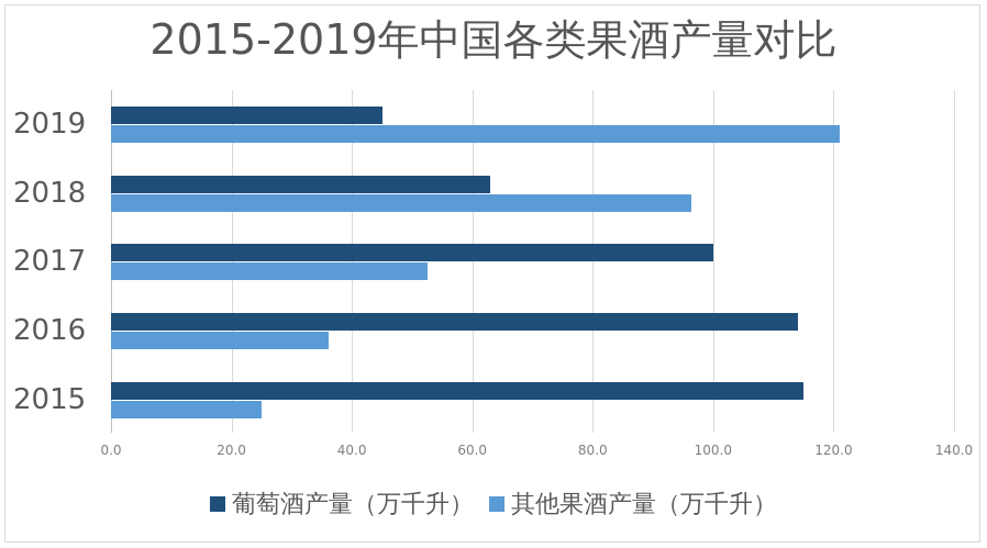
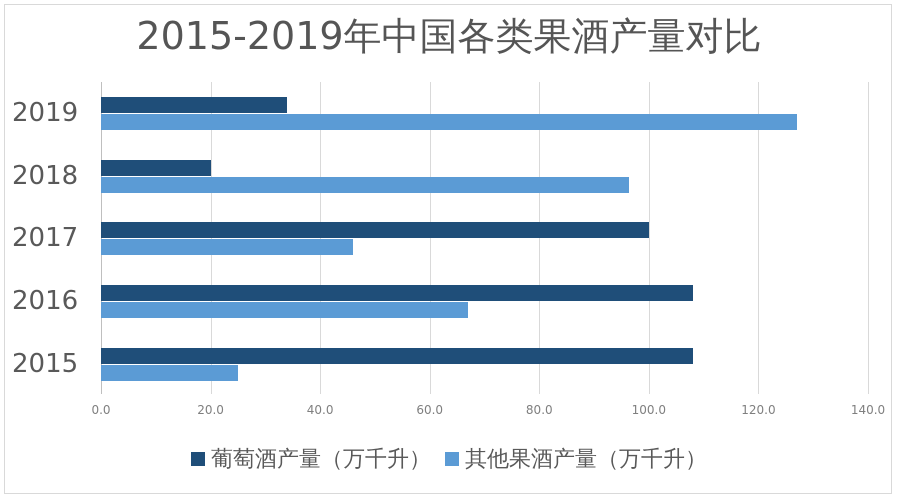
葡萄酒产量（万千升）/2019: 45 -> 34
其他果酒产量（万千升）/2019: 121 -> 127
葡萄酒产量（万千升）/2018: 63 -> 20
其他果酒产量（万千升）/2017: 53 -> 46
葡萄酒产量（万千升）/2016: 114 -> 108
其他果酒产量（万千升）/2016: 36 -> 67
葡萄酒产量（万千升）/2015: 115 -> 108
